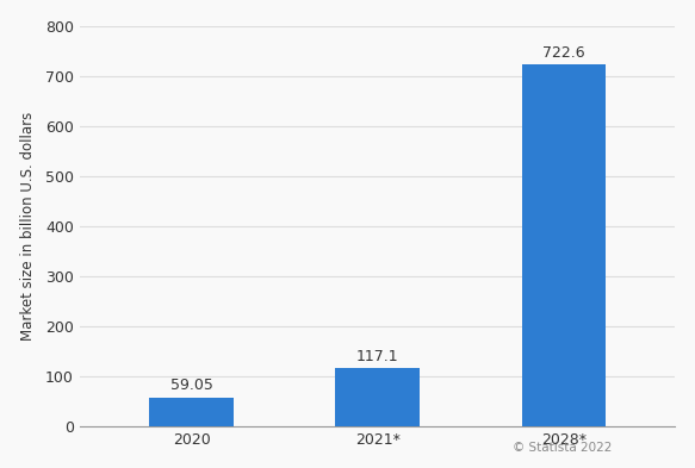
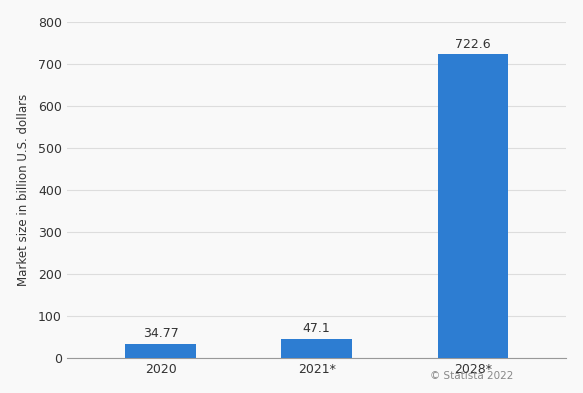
2020: 59.05 -> 34.77
2021*: 117.1 -> 47.1
